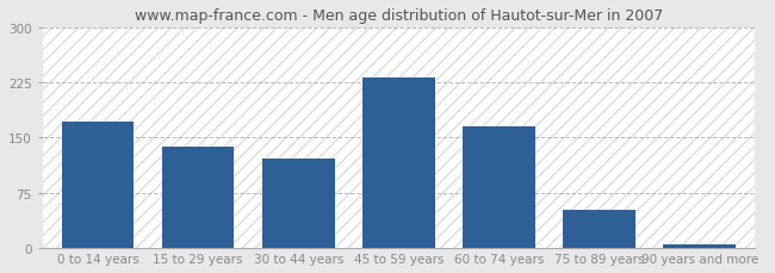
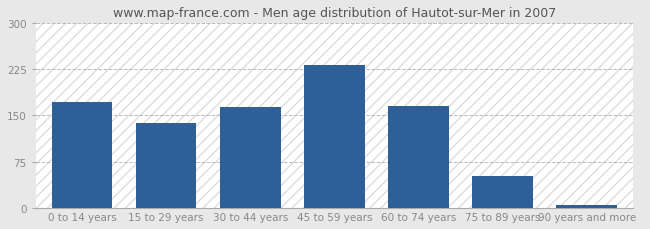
30 to 44 years: 122 -> 163
